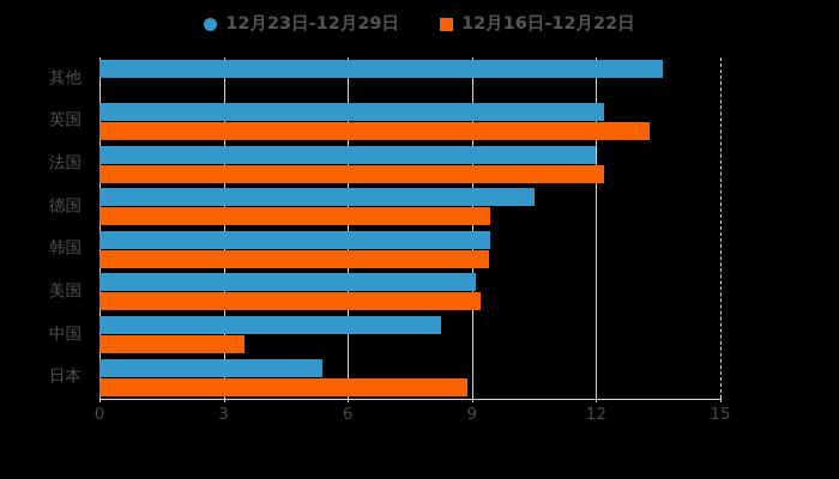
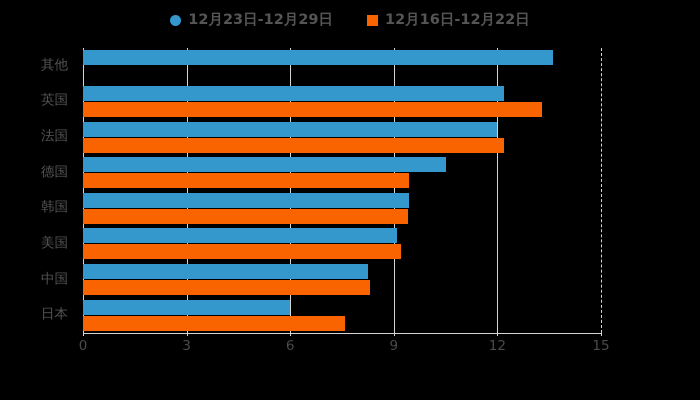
12月16日-12月22日/中国: 3.5 -> 8.3
12月23日-12月29日/日本: 5.4 -> 6.0
12月16日-12月22日/日本: 8.9 -> 7.6
